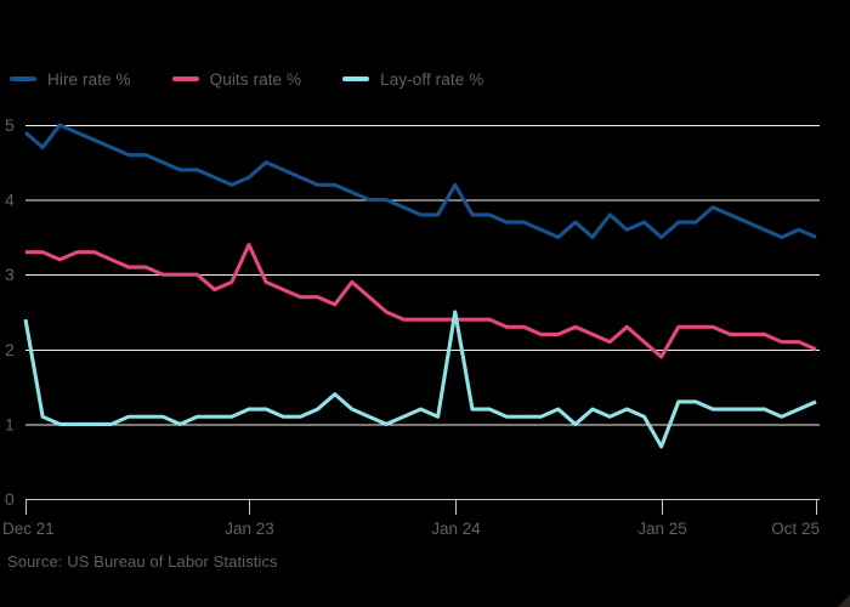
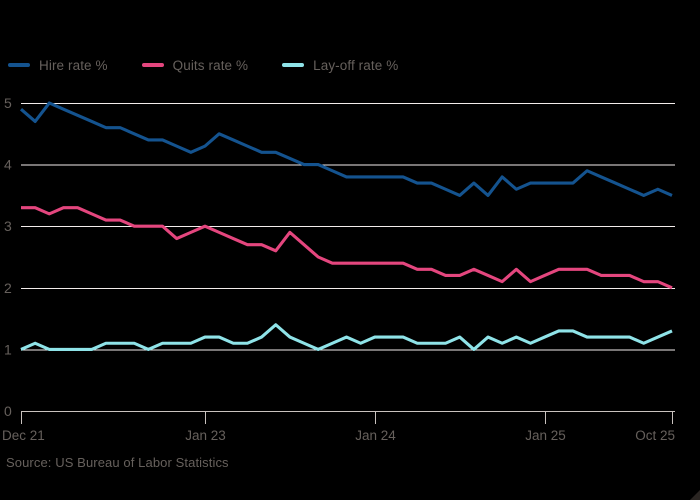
Lay-off rate %/Dec 21: 2.4 -> 1.0
Quits rate %/Jan 23: 3.4 -> 3.0
Hire rate %/Jan 24: 4.2 -> 3.8
Lay-off rate %/Jan 24: 2.5 -> 1.2
Hire rate %/Jan 25: 3.5 -> 3.7
Quits rate %/Jan 25: 1.9 -> 2.2
Lay-off rate %/Jan 25: 0.7 -> 1.2
